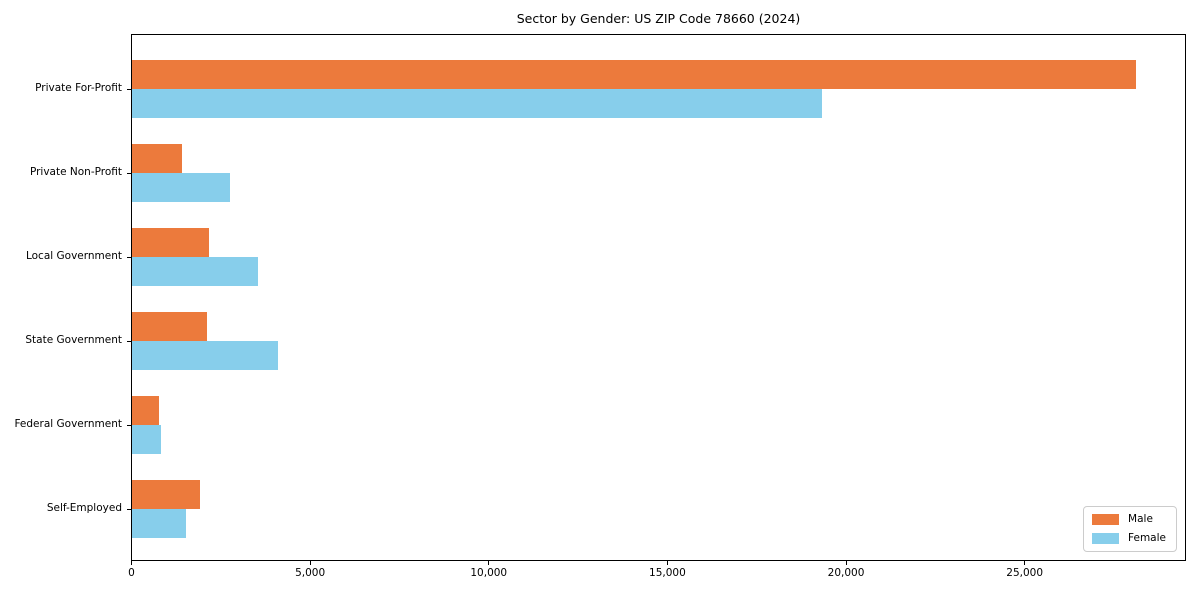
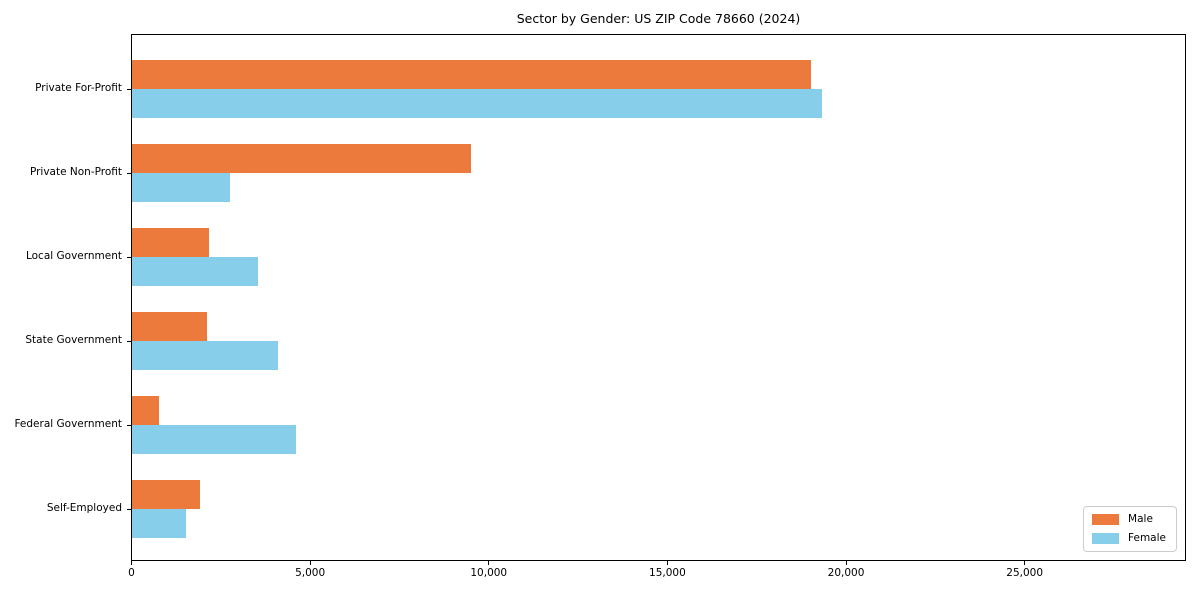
Male/Private For-Profit: 28100 -> 19000
Male/Private Non-Profit: 1400 -> 9500
Female/Federal Government: 800 -> 4600
